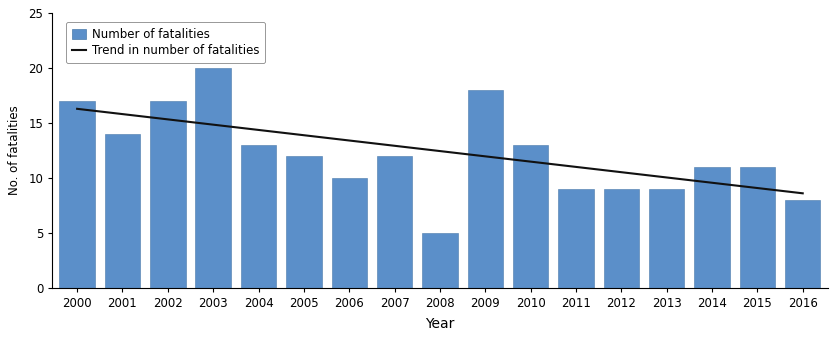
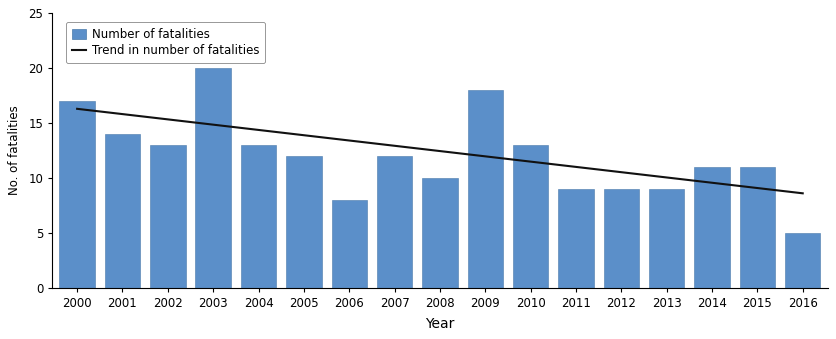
2002: 17 -> 13
2006: 10 -> 8
2008: 5 -> 10
2016: 8 -> 5
